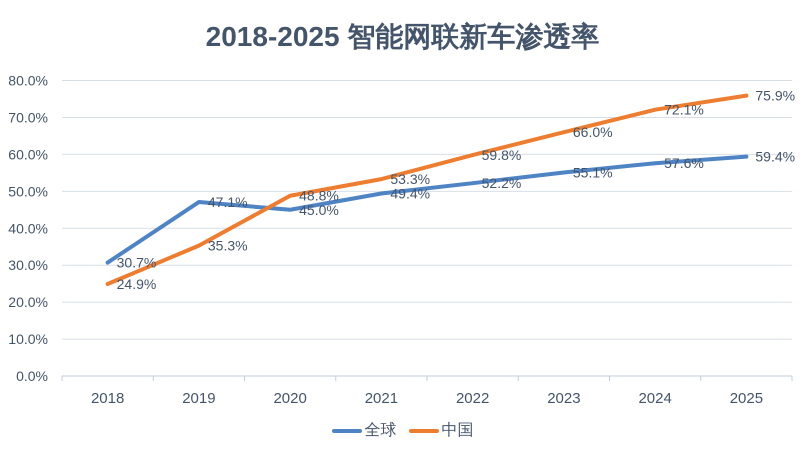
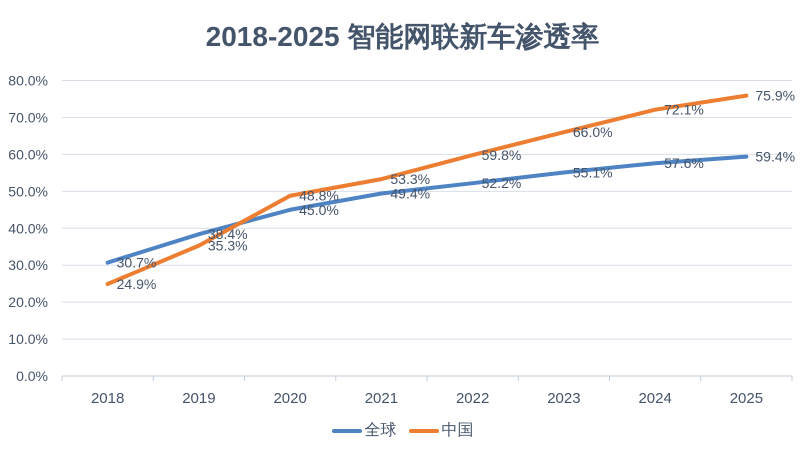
全球/2019: 47.1% -> 38.4%
